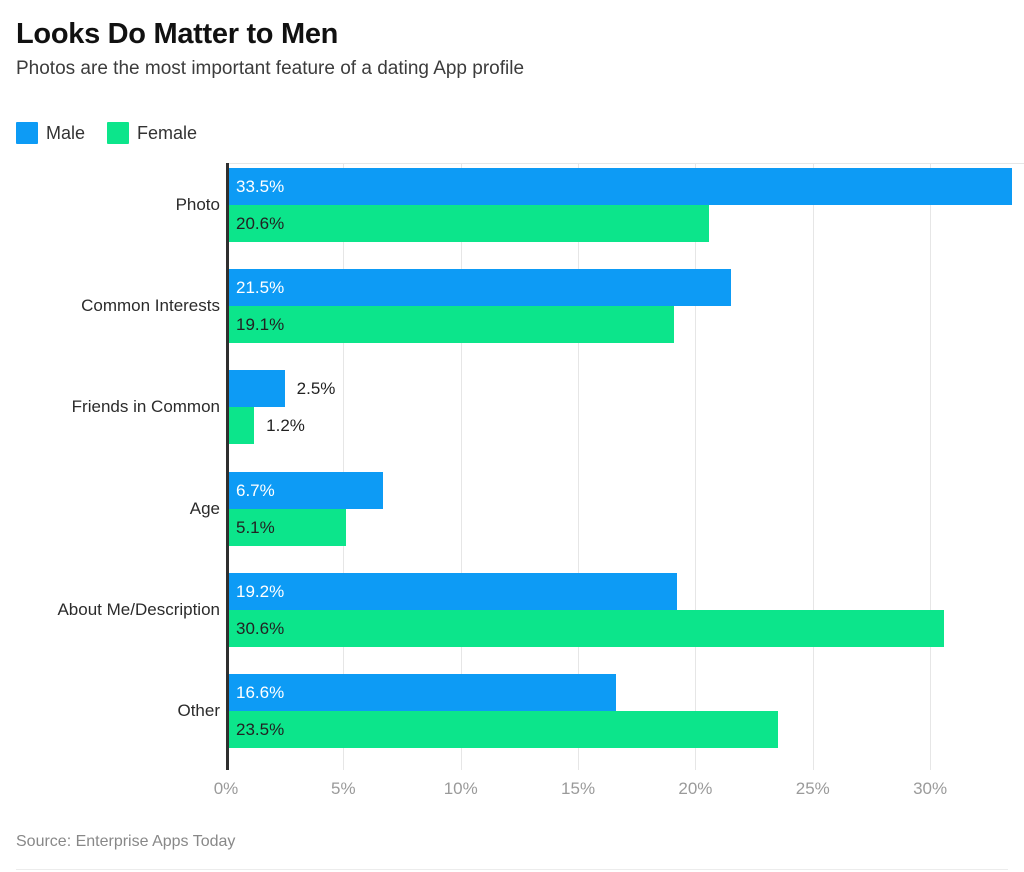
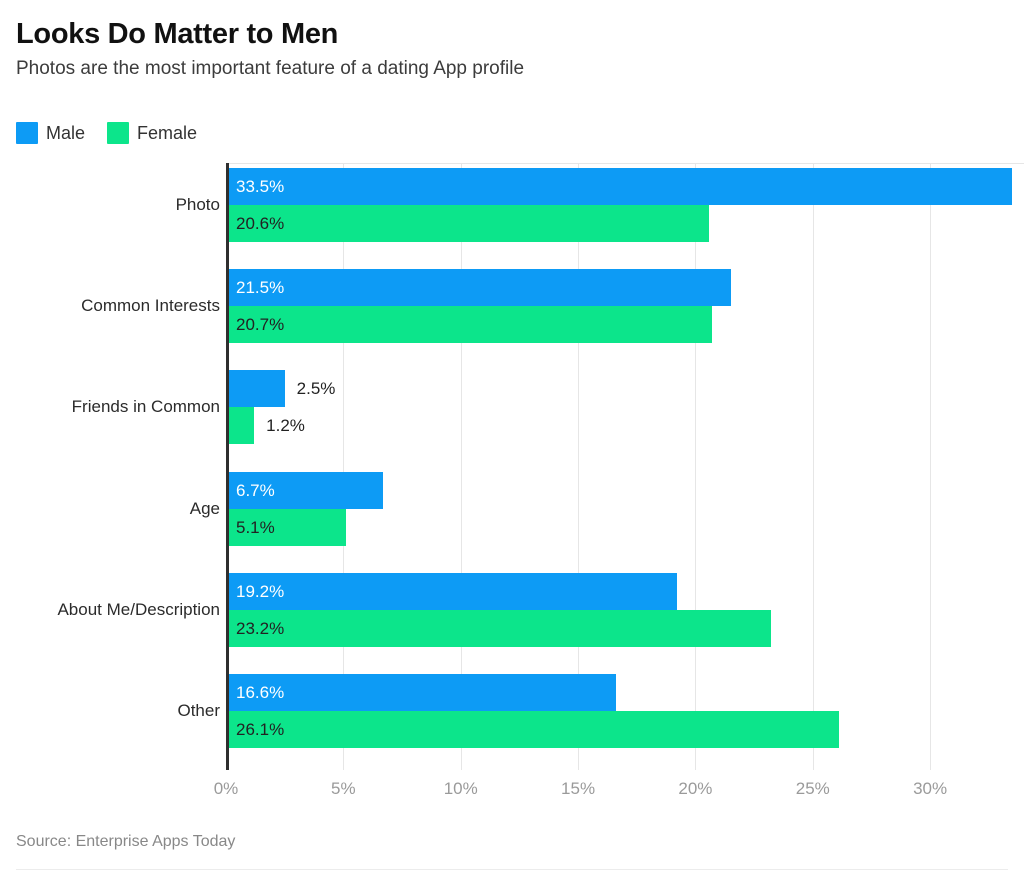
Female/Common Interests: 19.1% -> 20.7%
Female/About Me/Description: 30.6% -> 23.2%
Female/Other: 23.5% -> 26.1%
